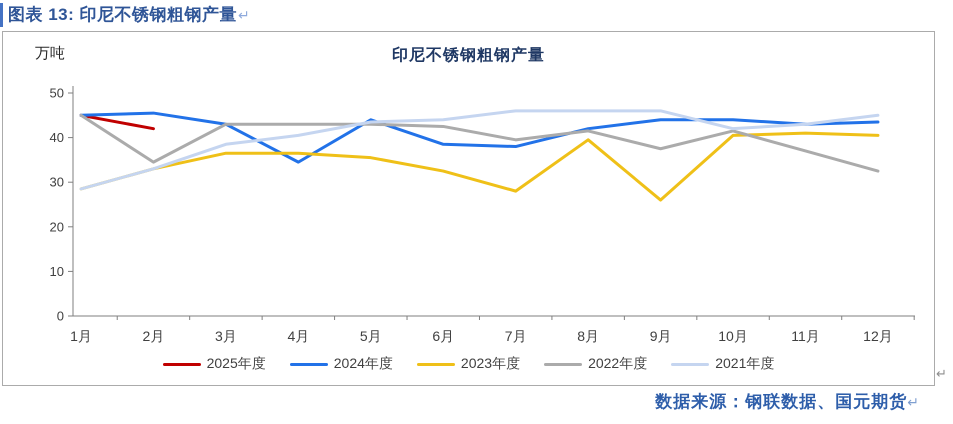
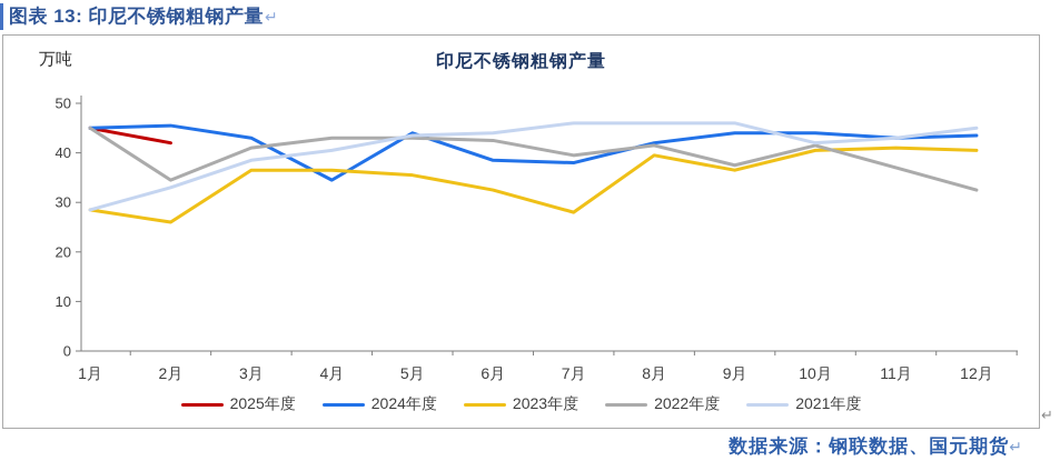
2023年度/2月: 33 -> 26
2022年度/3月: 43 -> 41
2023年度/9月: 26 -> 36
